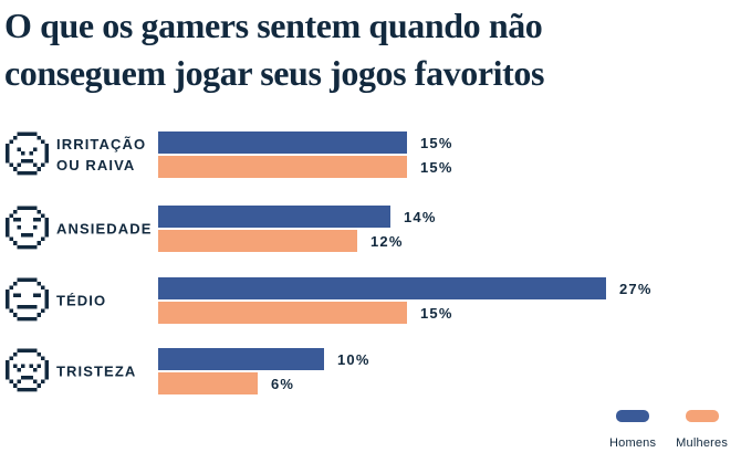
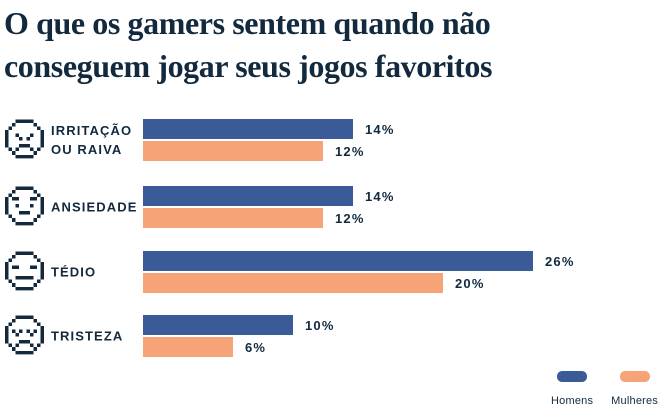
Homens/IRRITAÇÃO OU RAIVA: 15% -> 14%
Mulheres/IRRITAÇÃO OU RAIVA: 15% -> 12%
Homens/TÉDIO: 27% -> 26%
Mulheres/TÉDIO: 15% -> 20%
